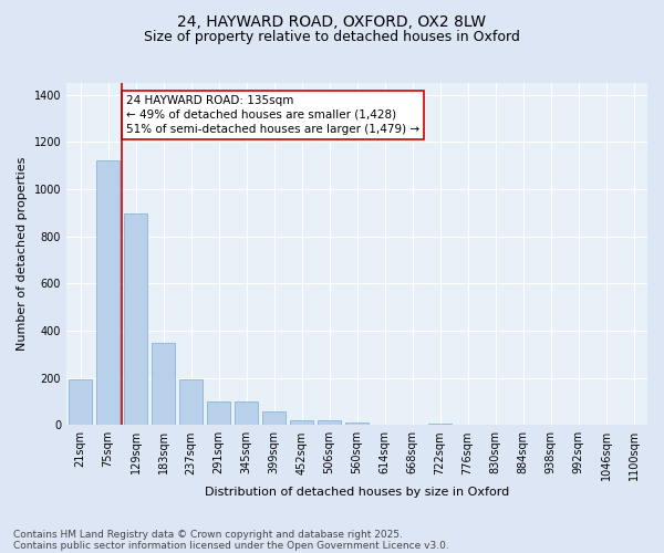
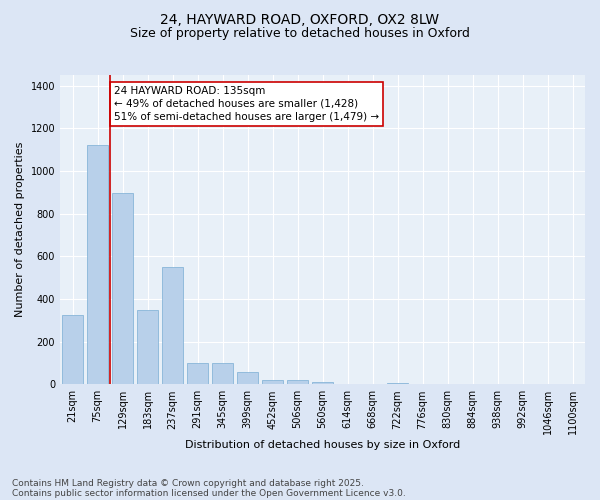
21sqm: 195 -> 325
237sqm: 195 -> 550
